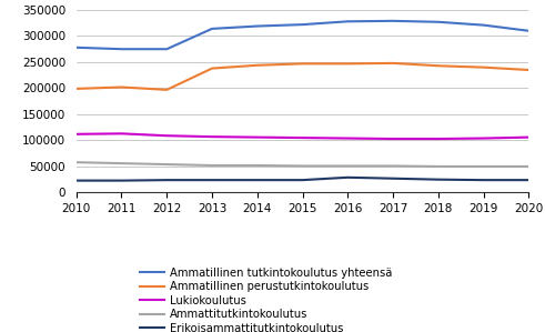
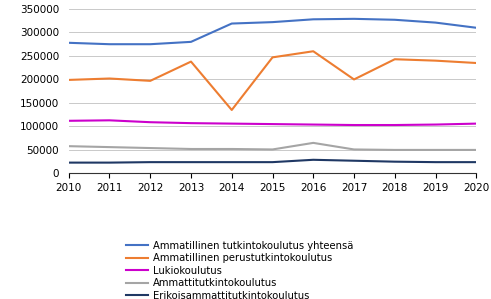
Ammatillinen tutkintokoulutus yhteensä/2013: 314000 -> 280000
Ammatillinen perustutkintokoulutus/2014: 244000 -> 135000
Ammatillinen perustutkintokoulutus/2016: 247000 -> 260000
Ammattitutkintokoulutus/2016: 51000 -> 65000
Ammatillinen perustutkintokoulutus/2017: 248000 -> 200000
